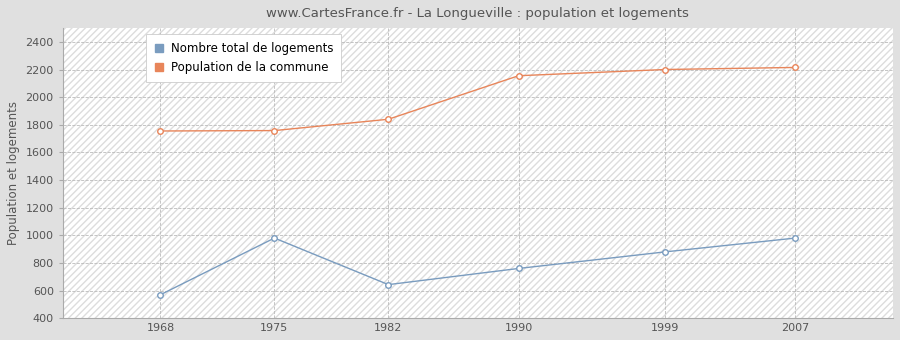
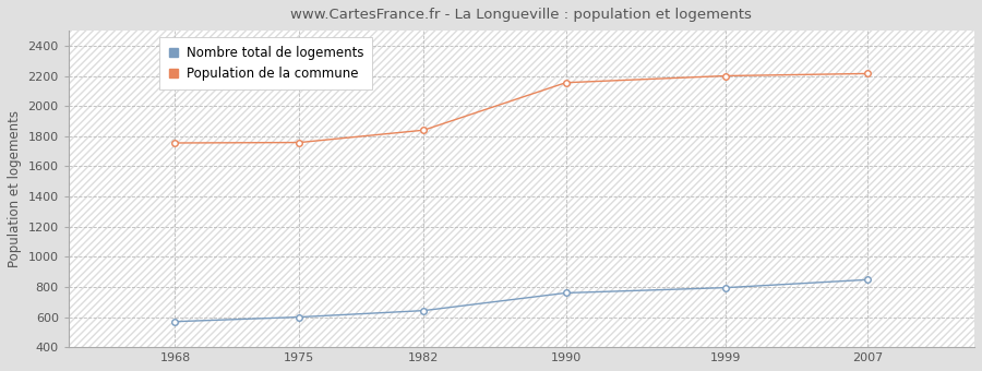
Nombre total de logements/1975: 980 -> 600
Nombre total de logements/1999: 880 -> 800
Nombre total de logements/2007: 980 -> 850
